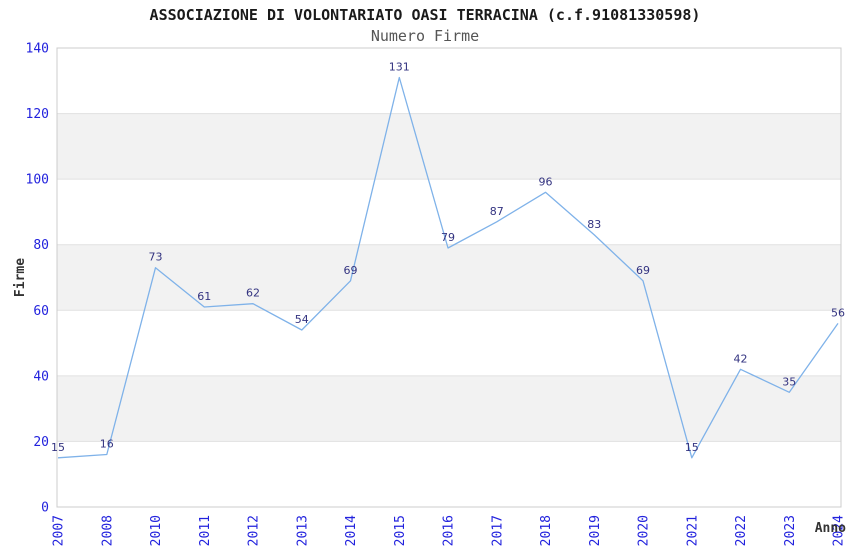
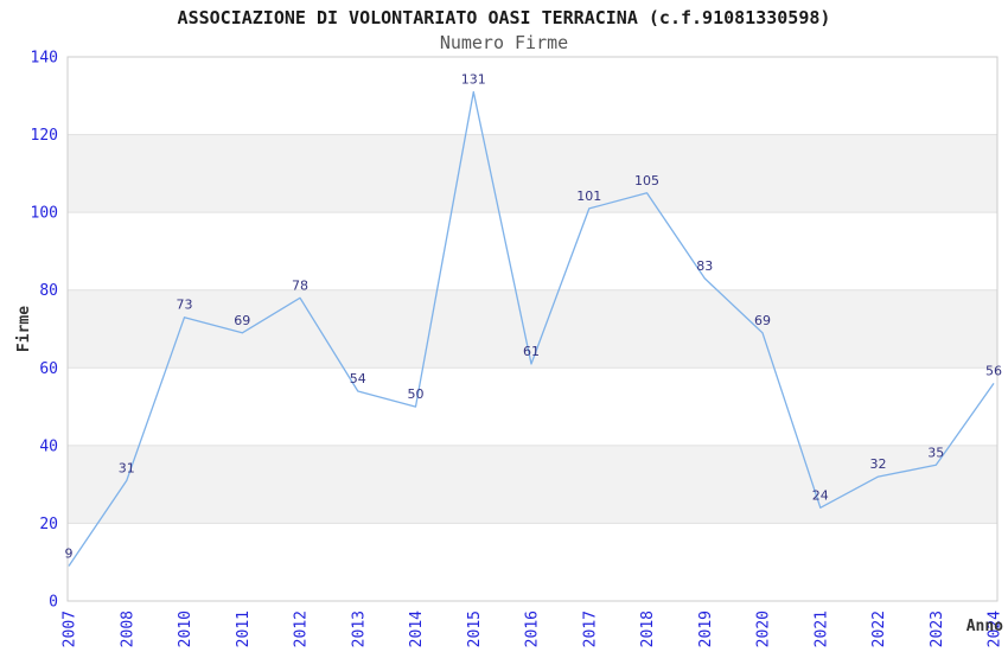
2007: 15 -> 9
2008: 16 -> 31
2011: 61 -> 69
2012: 62 -> 78
2014: 69 -> 50
2016: 79 -> 61
2017: 87 -> 101
2018: 96 -> 105
2021: 15 -> 24
2022: 42 -> 32
